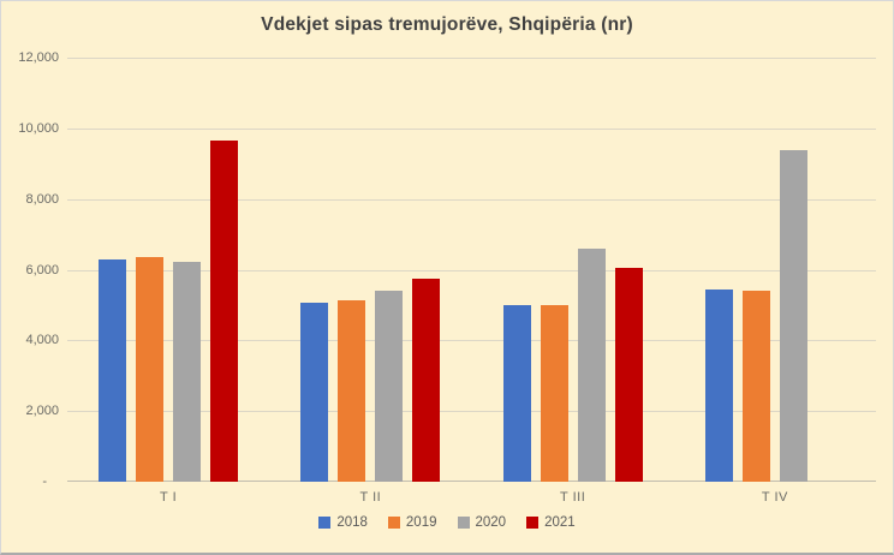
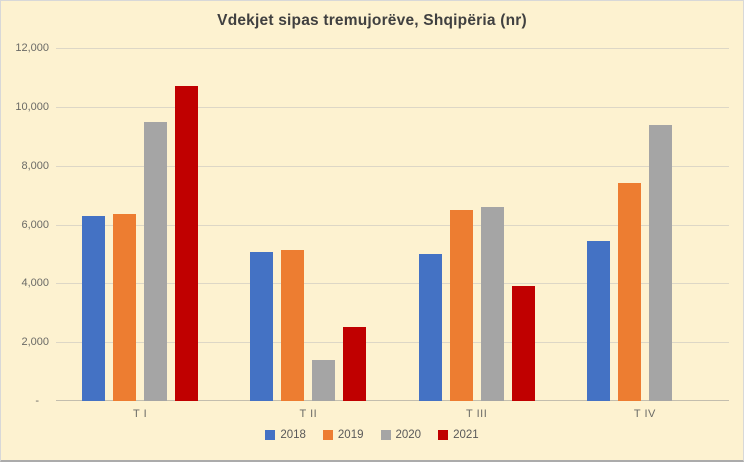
2020/T I: 6200 -> 9500
2021/T I: 9600 -> 10700
2020/T II: 5400 -> 1400
2021/T II: 5800 -> 2500
2019/T III: 5000 -> 6500
2021/T III: 6000 -> 3900
2019/T IV: 5400 -> 7400
